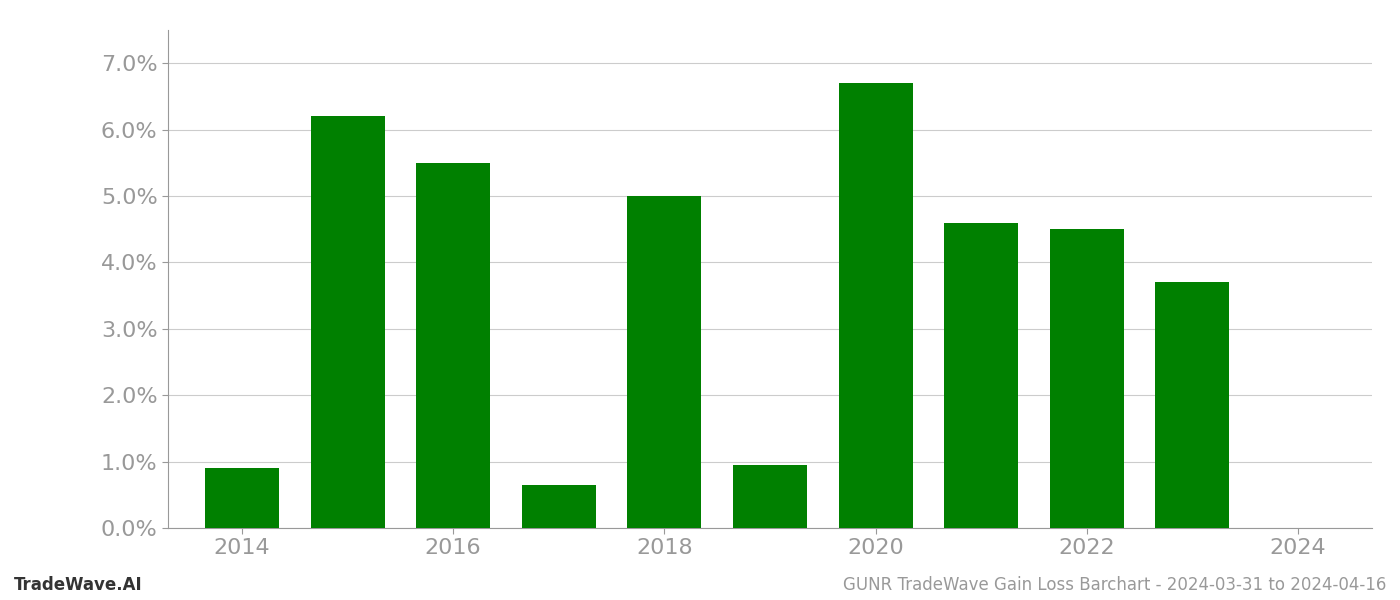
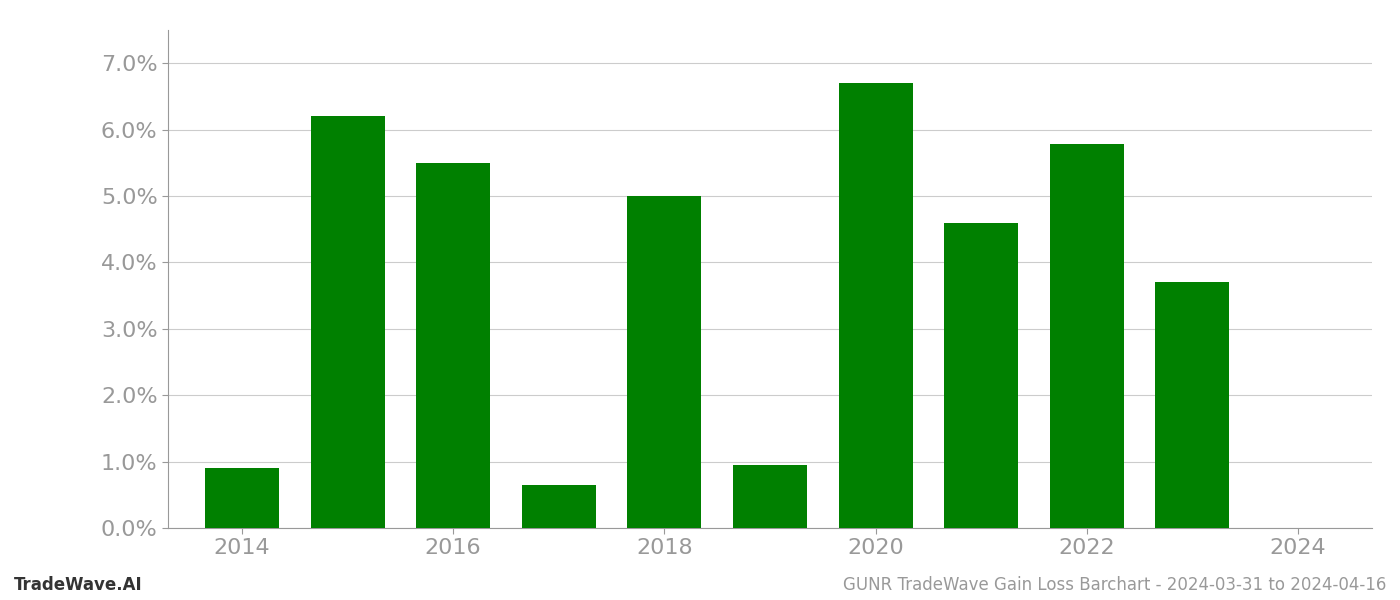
2022: 4.50% -> 5.78%
